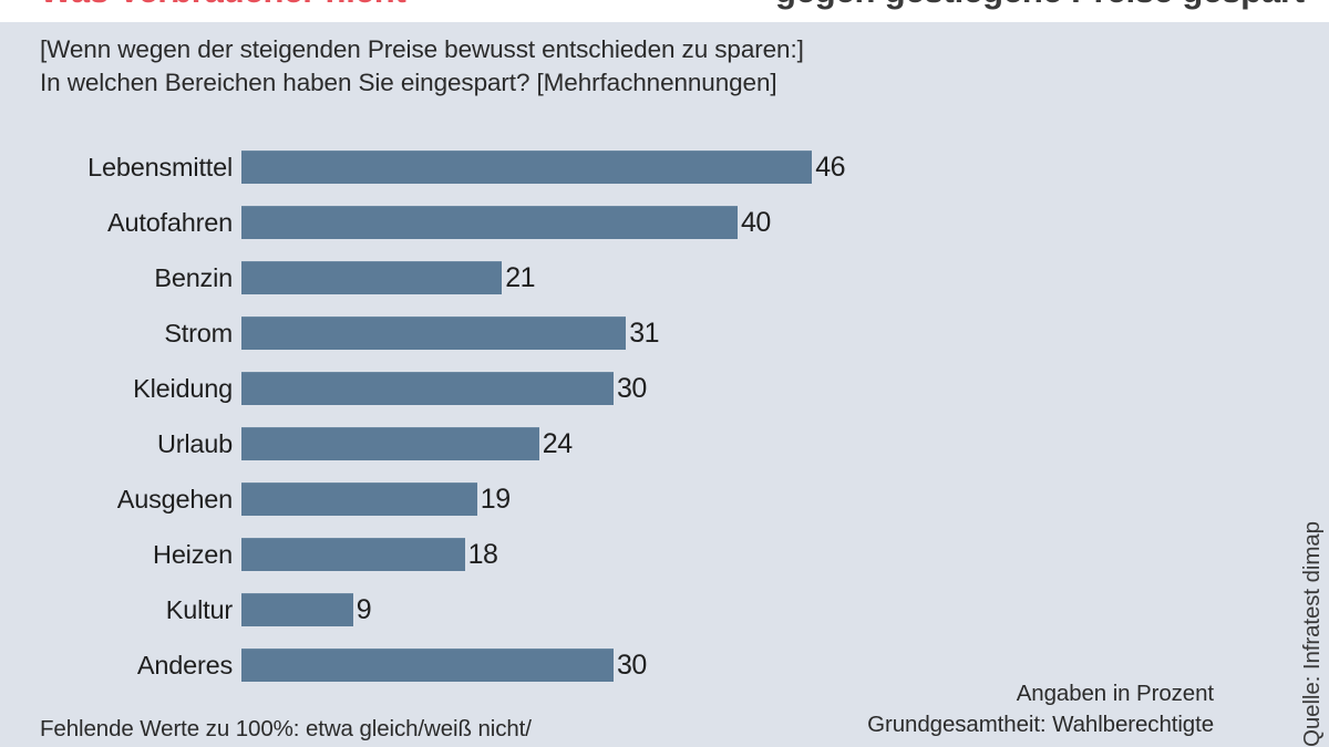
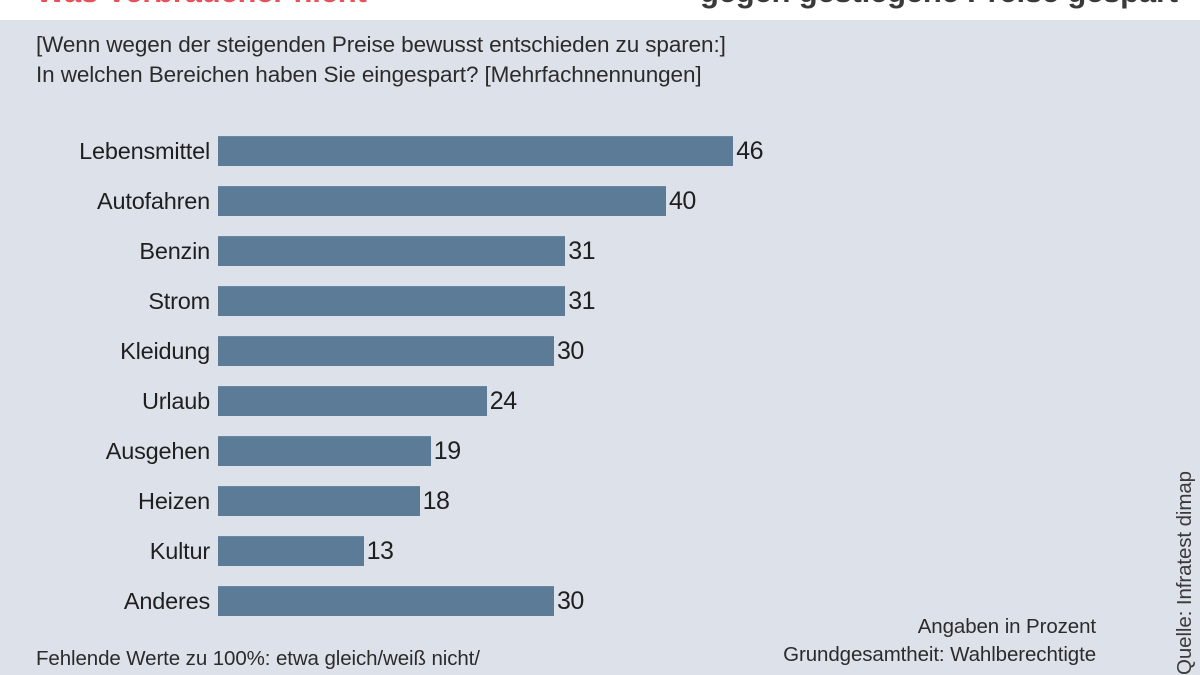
Benzin: 21 -> 31
Kultur: 9 -> 13
